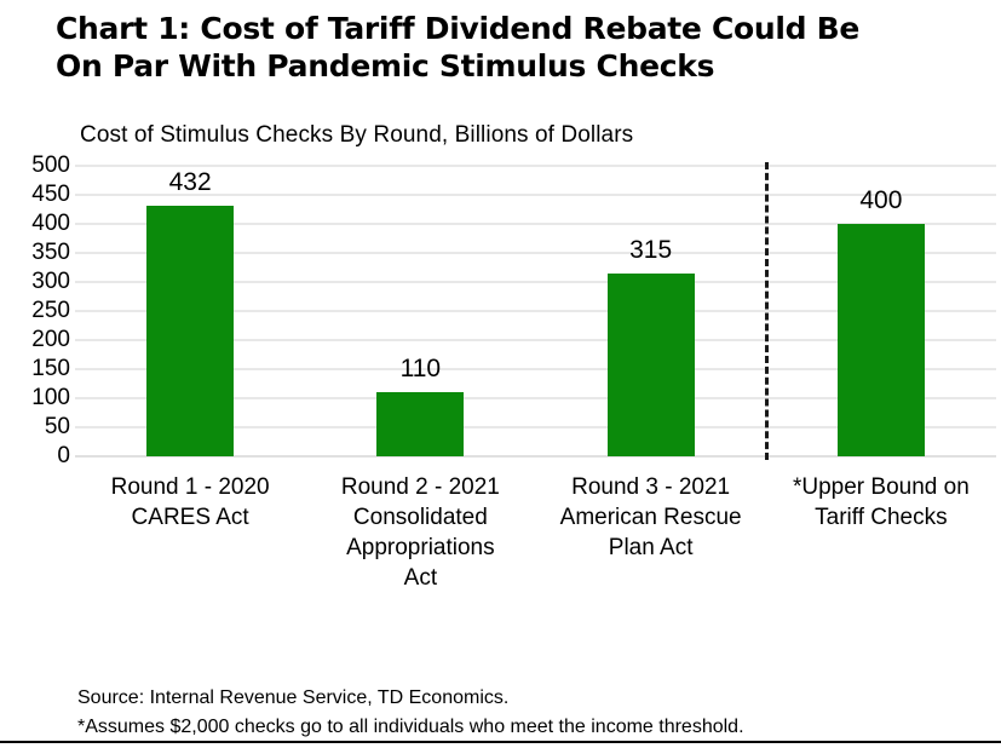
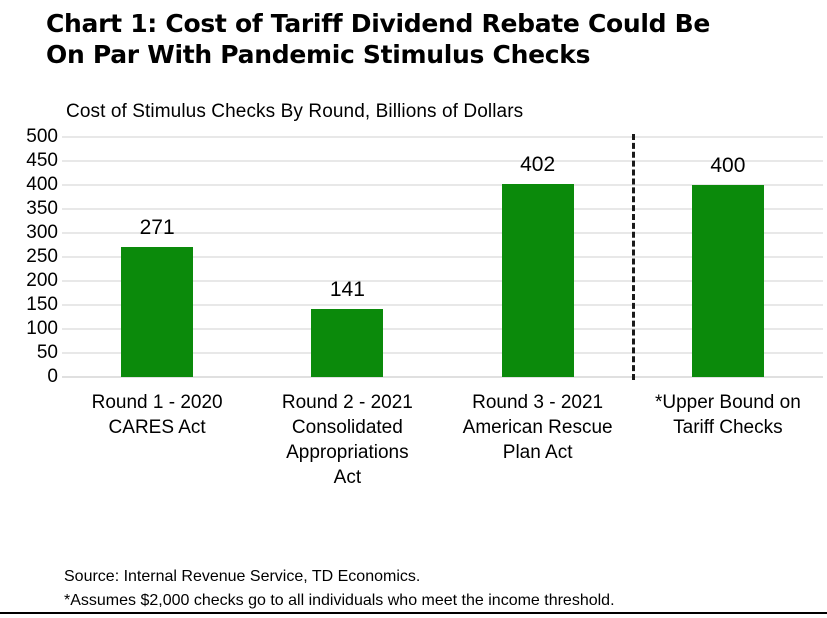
Round 1 - 2020 CARES Act: 432 -> 271
Round 2 - 2021 Consolidated Appropriations Act: 110 -> 141
Round 3 - 2021 American Rescue Plan Act: 315 -> 402
